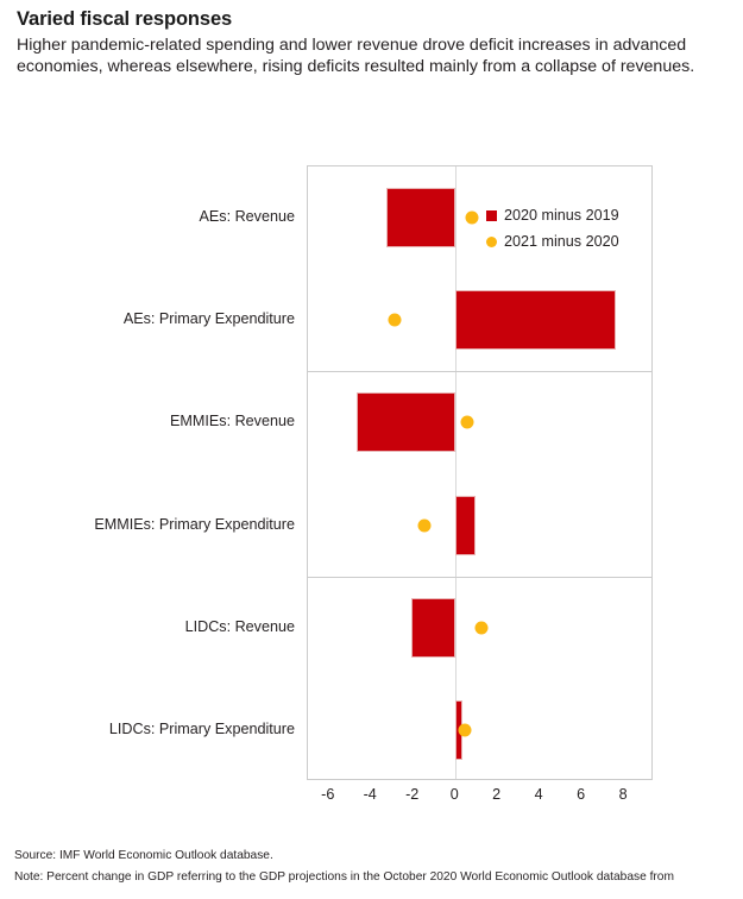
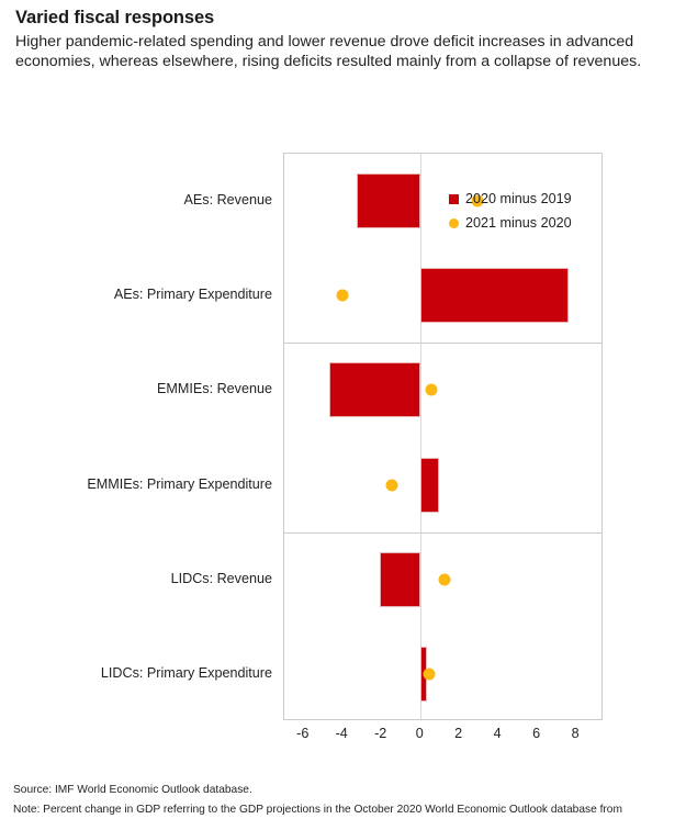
2021 minus 2020/AEs: Revenue: 0.8 -> 2.9
2021 minus 2020/AEs: Primary Expenditure: -2.9 -> -4.0
